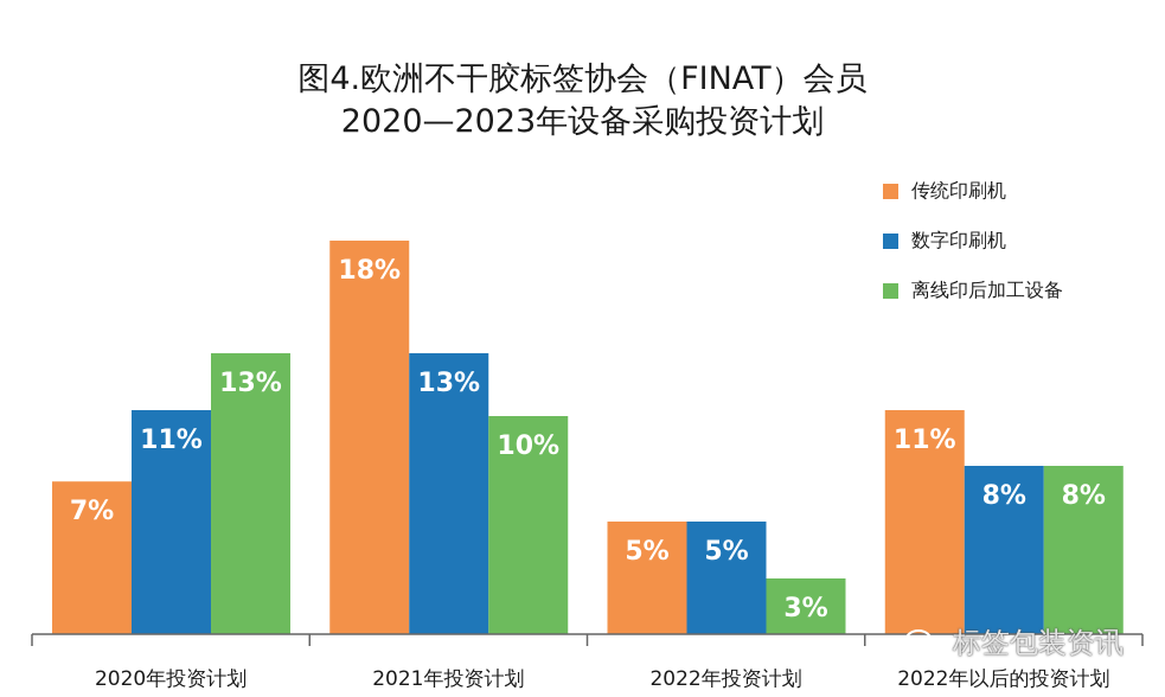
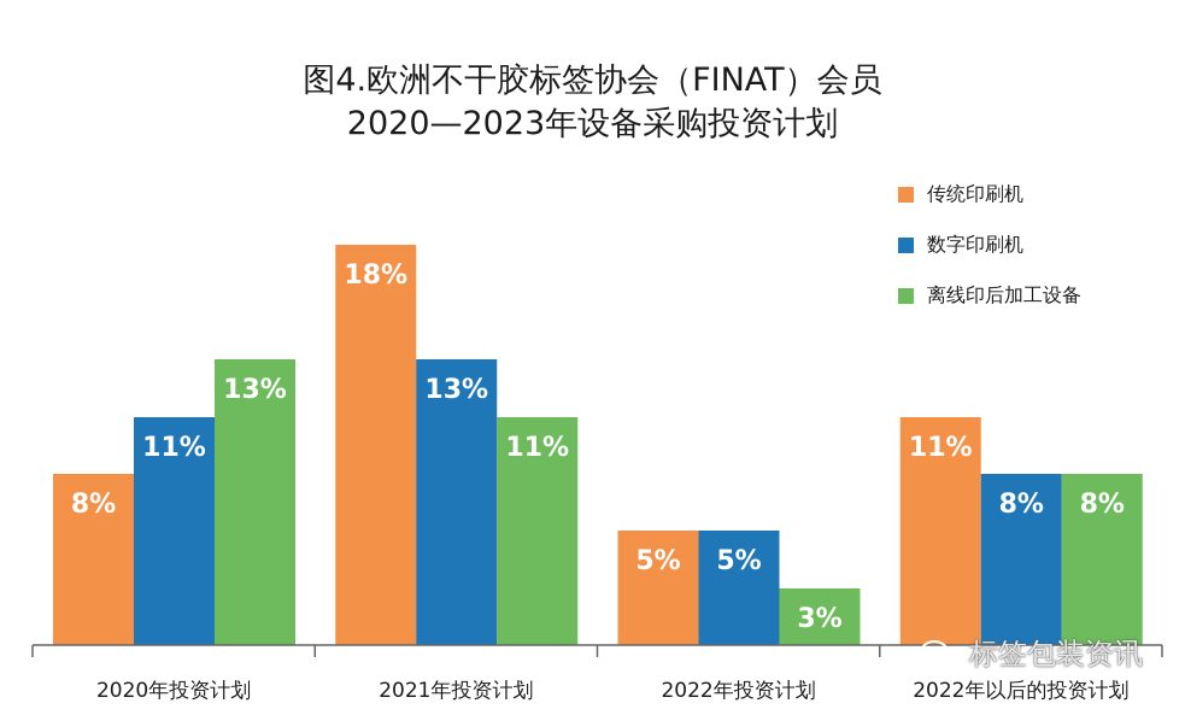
传统印刷机/2020年投资计划: 7% -> 8%
离线印后加工设备/2021年投资计划: 10% -> 11%
